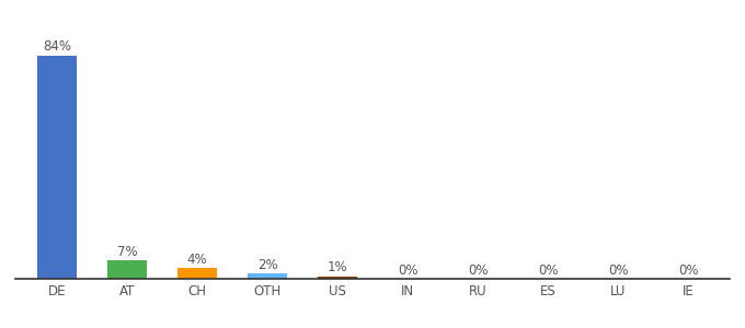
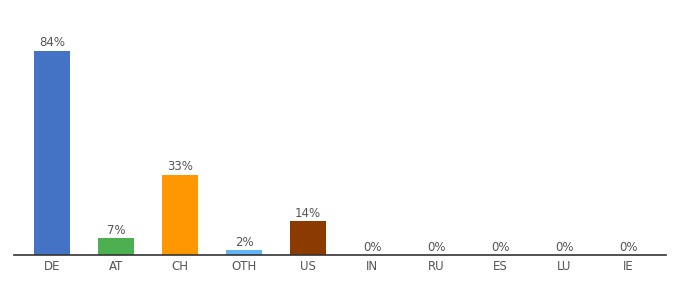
CH: 4% -> 33%
US: 1% -> 14%
